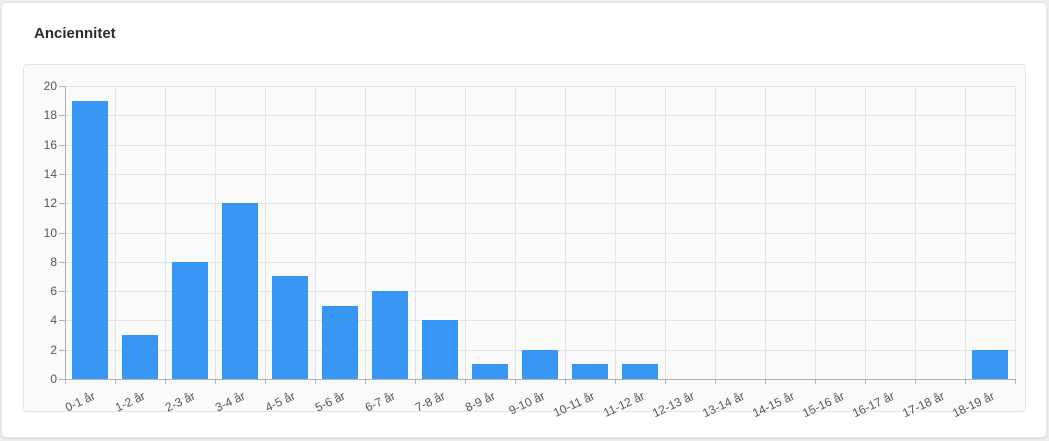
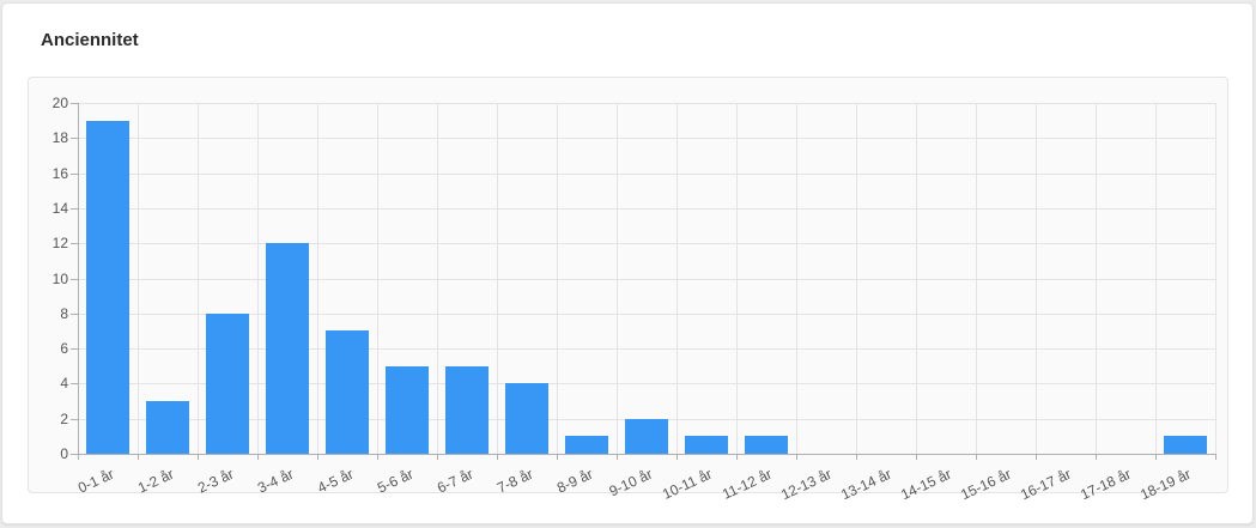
6-7 år: 6 -> 5
18-19 år: 2 -> 1
